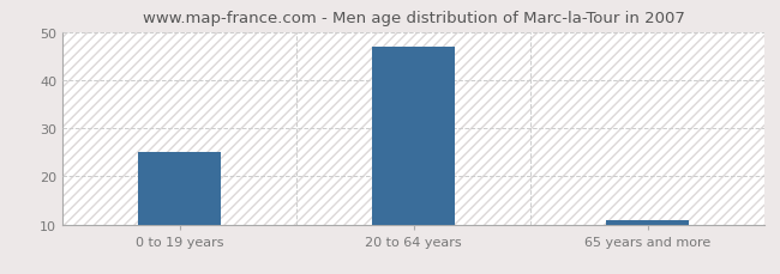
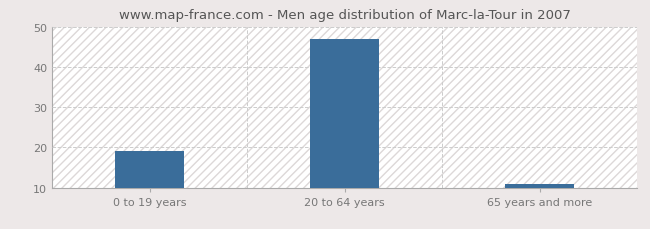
0 to 19 years: 25 -> 19
